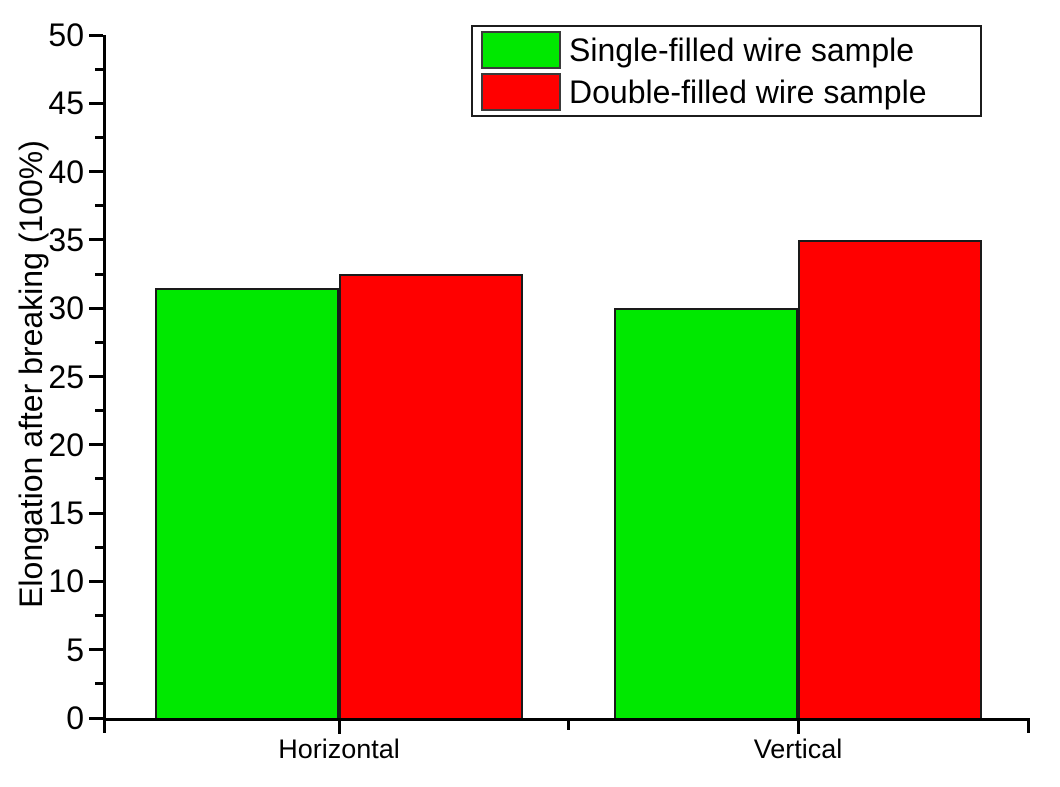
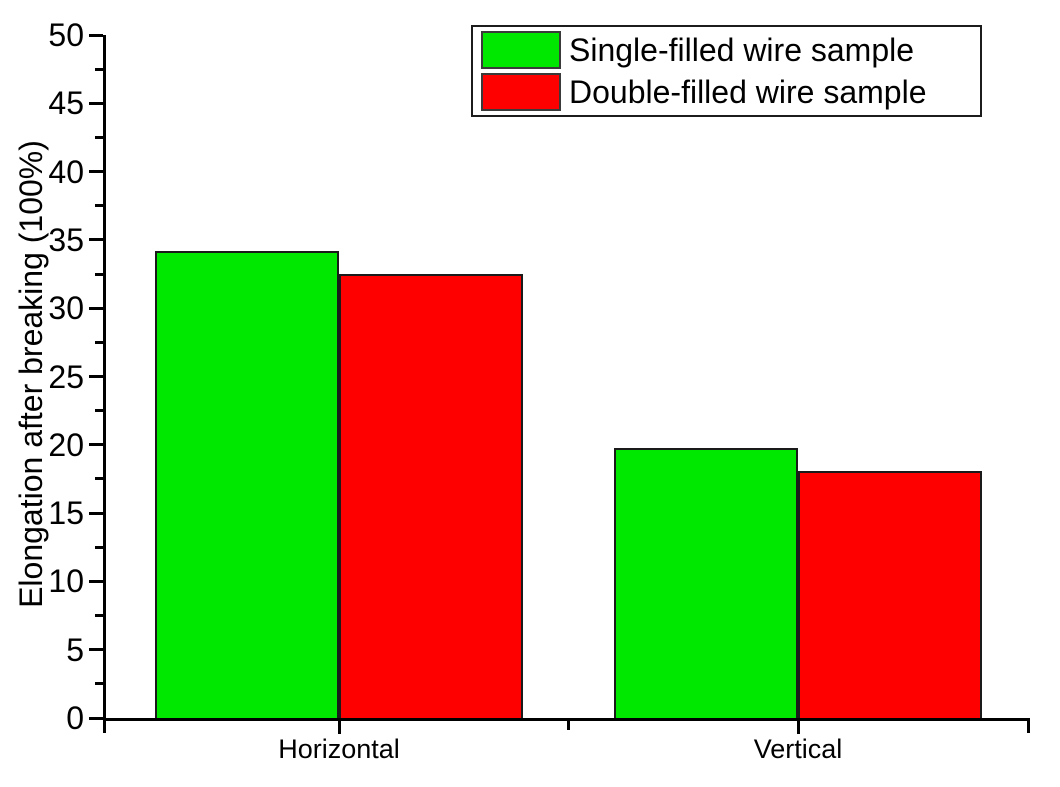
Single-filled wire sample/Horizontal: 31.5 -> 34.2
Single-filled wire sample/Vertical: 30.0 -> 19.8
Double-filled wire sample/Vertical: 35.0 -> 18.1
